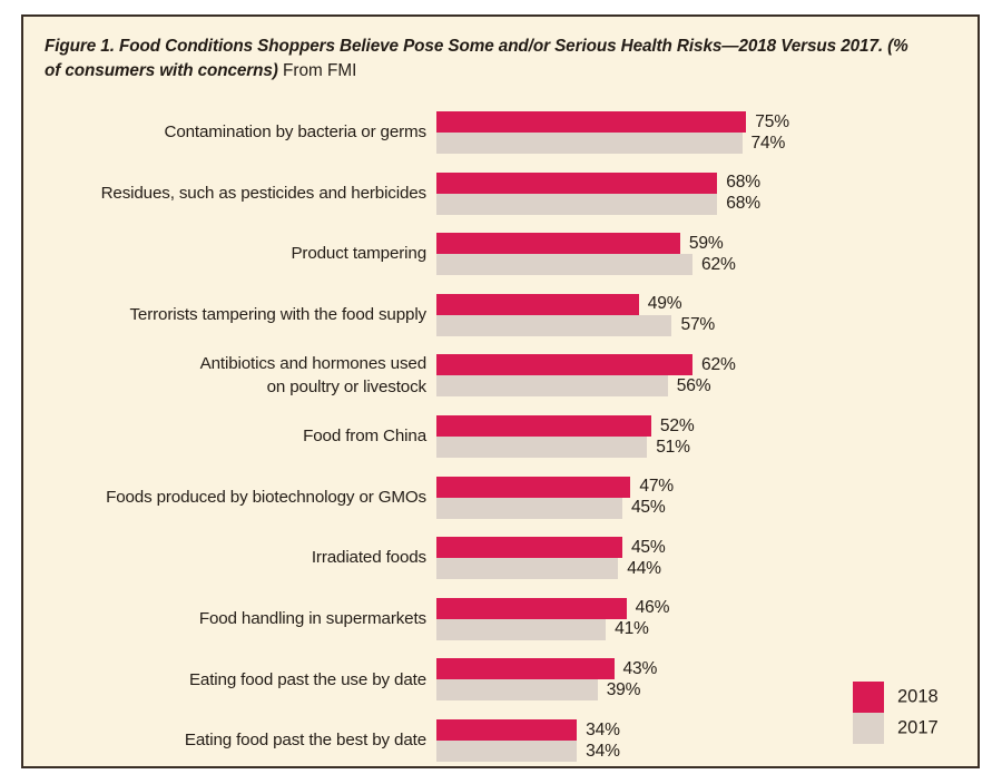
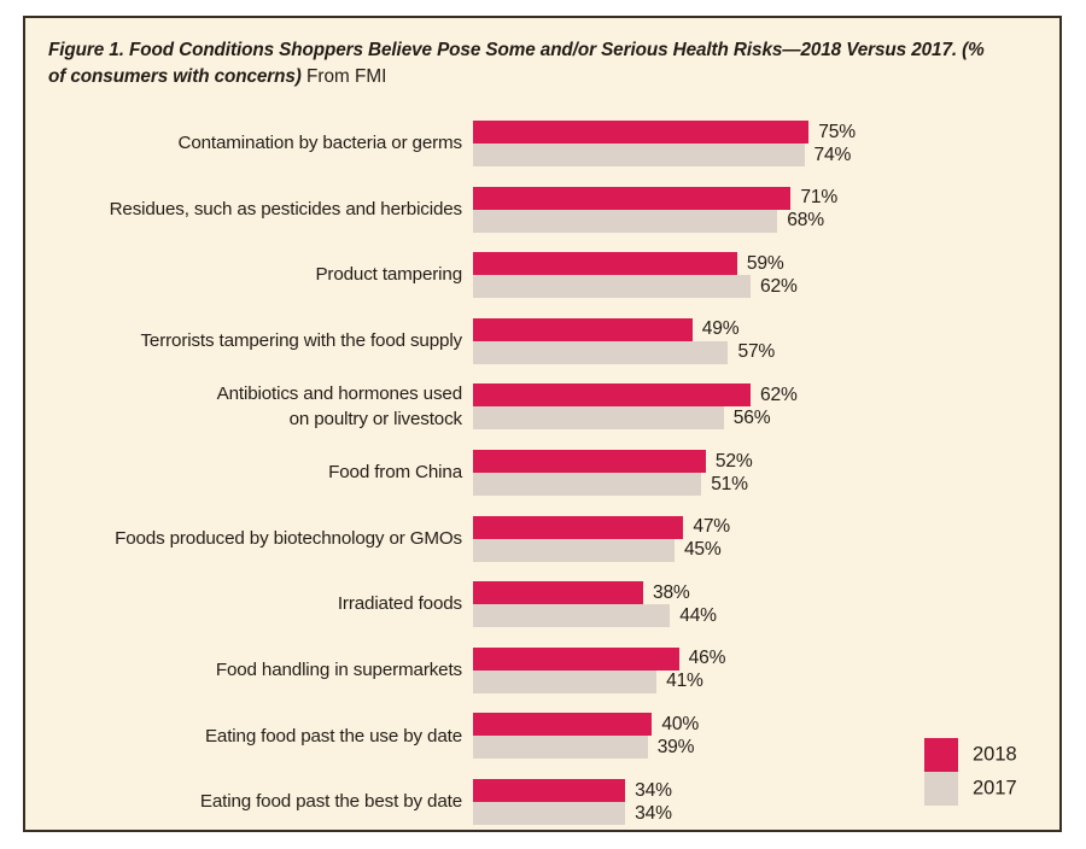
2018/Residues, such as pesticides and herbicides: 68% -> 71%
2018/Irradiated foods: 45% -> 38%
2018/Eating food past the use by date: 43% -> 40%
